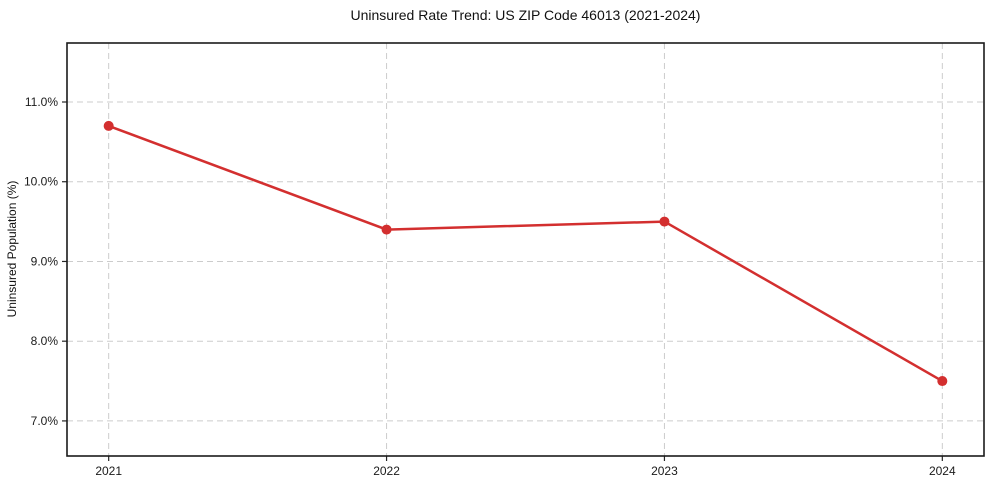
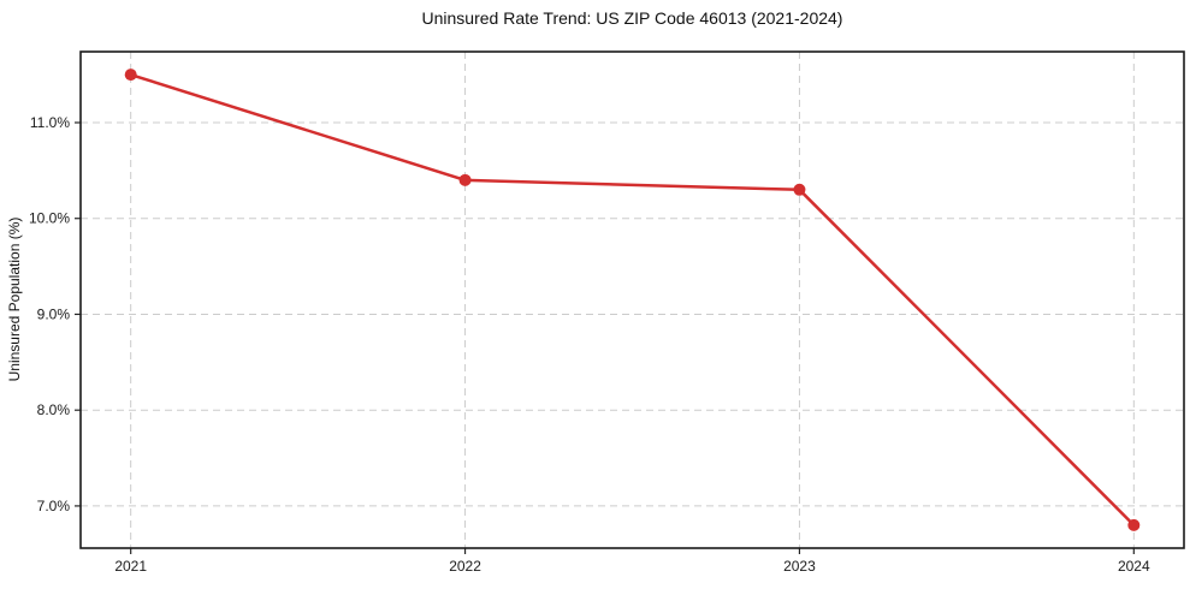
2021: 10.7% -> 11.5%
2022: 9.4% -> 10.4%
2023: 9.5% -> 10.3%
2024: 7.5% -> 6.8%
